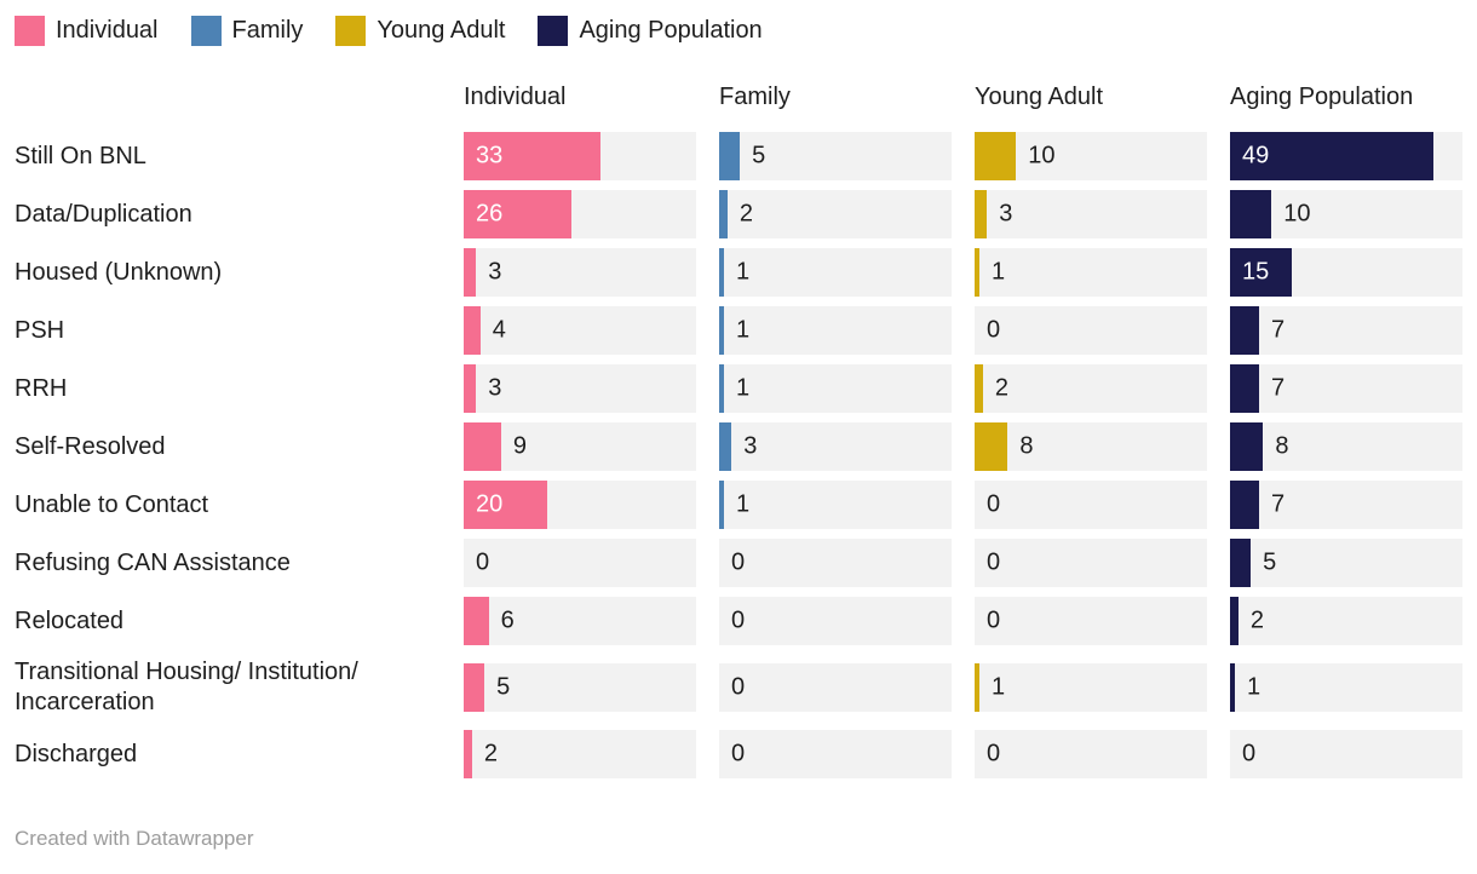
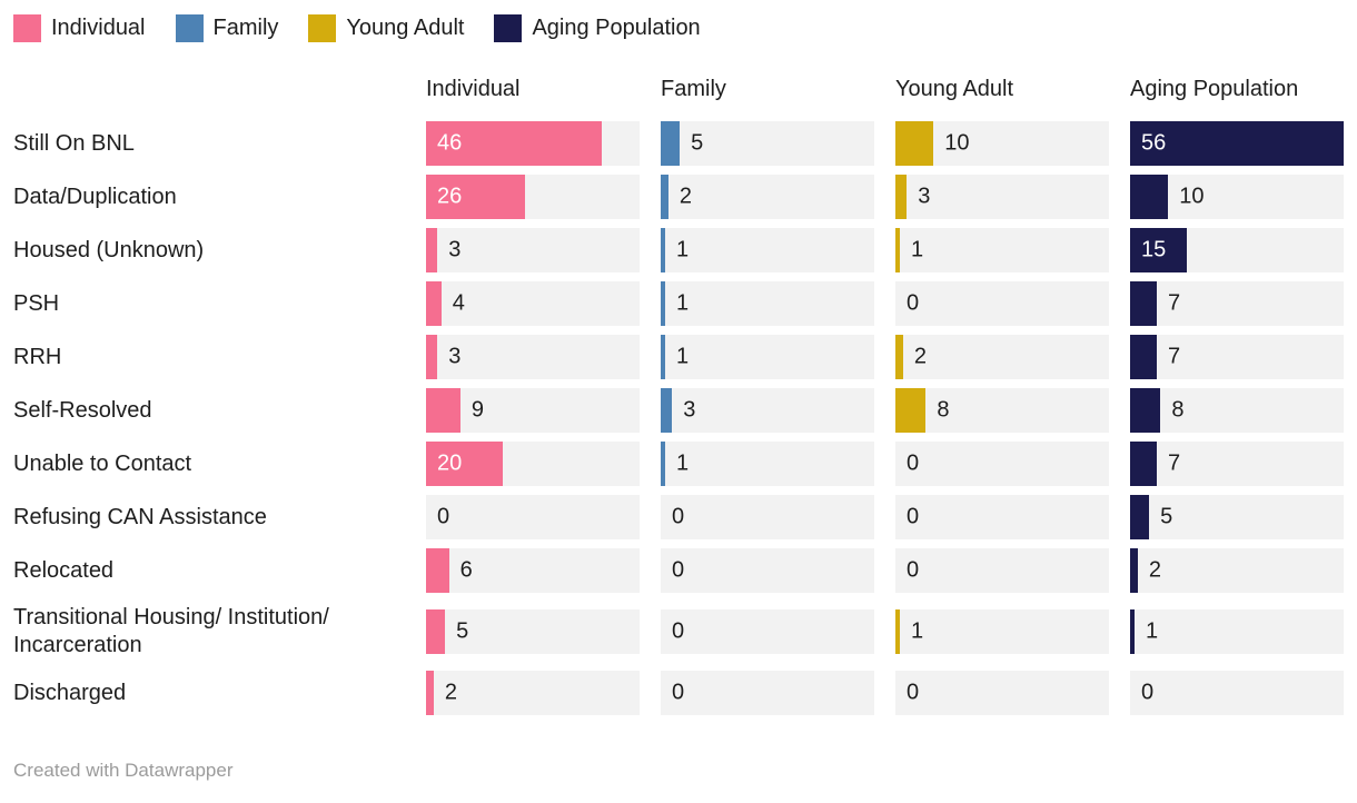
Individual/Still On BNL: 33 -> 46
Aging Population/Still On BNL: 49 -> 56
